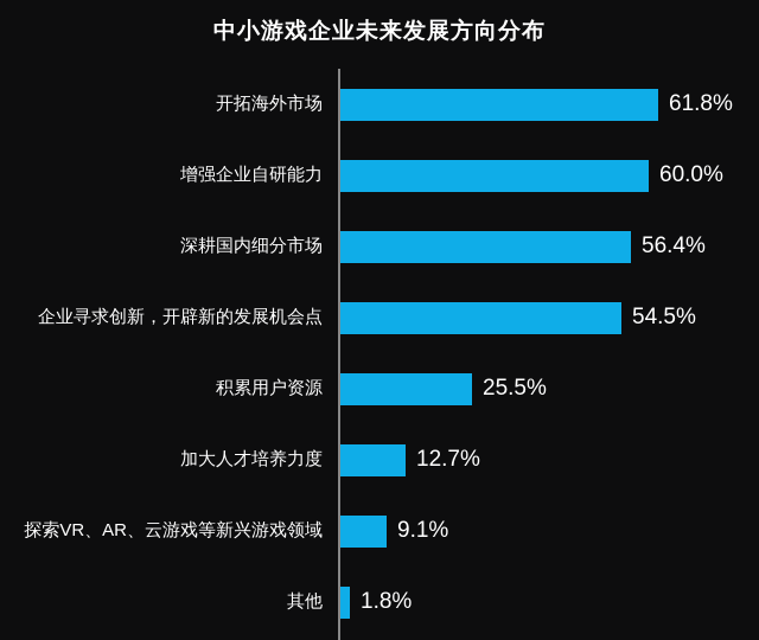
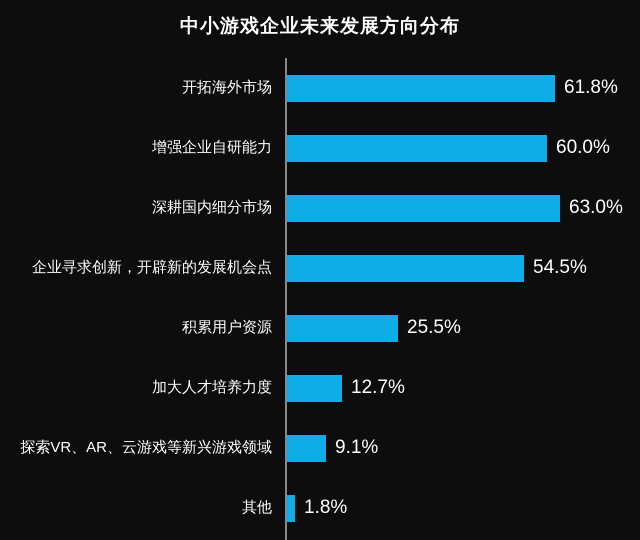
深耕国内细分市场: 56.4% -> 63.0%
